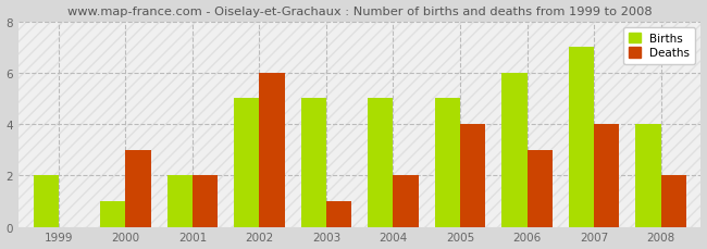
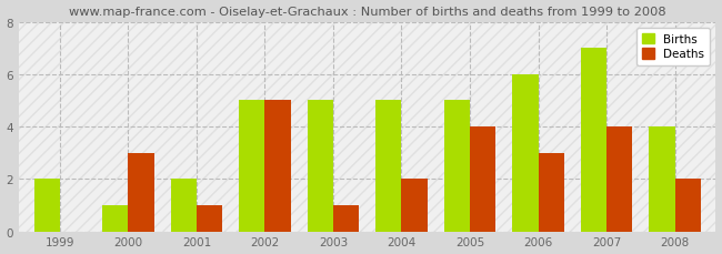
Deaths/2001: 2 -> 1
Deaths/2002: 6 -> 5
